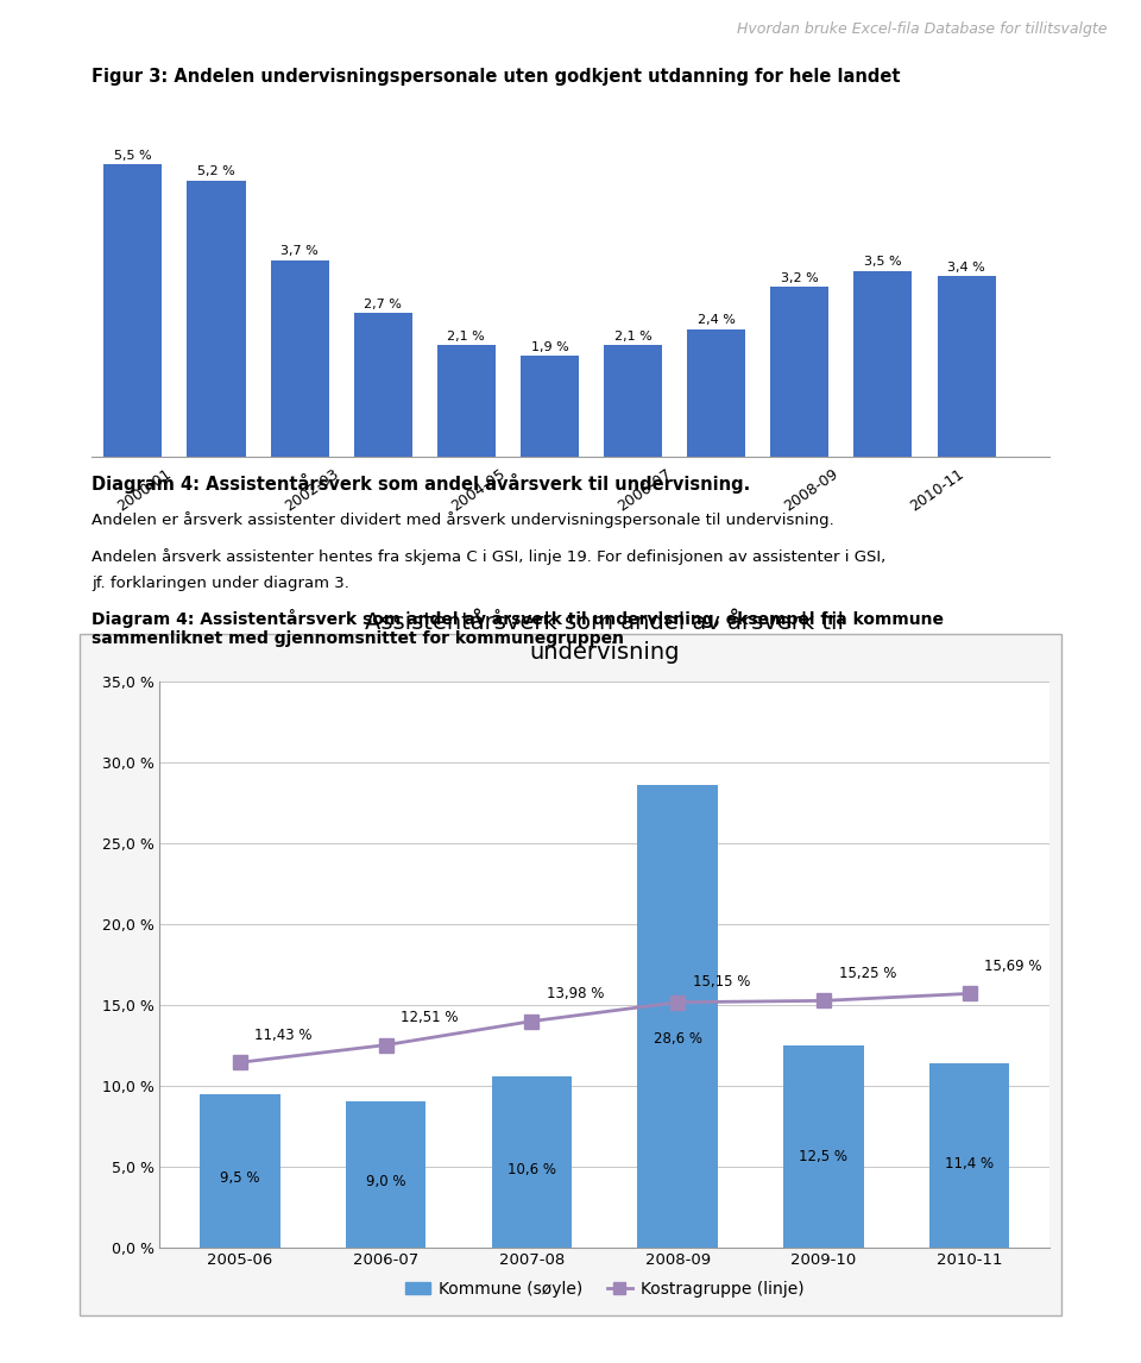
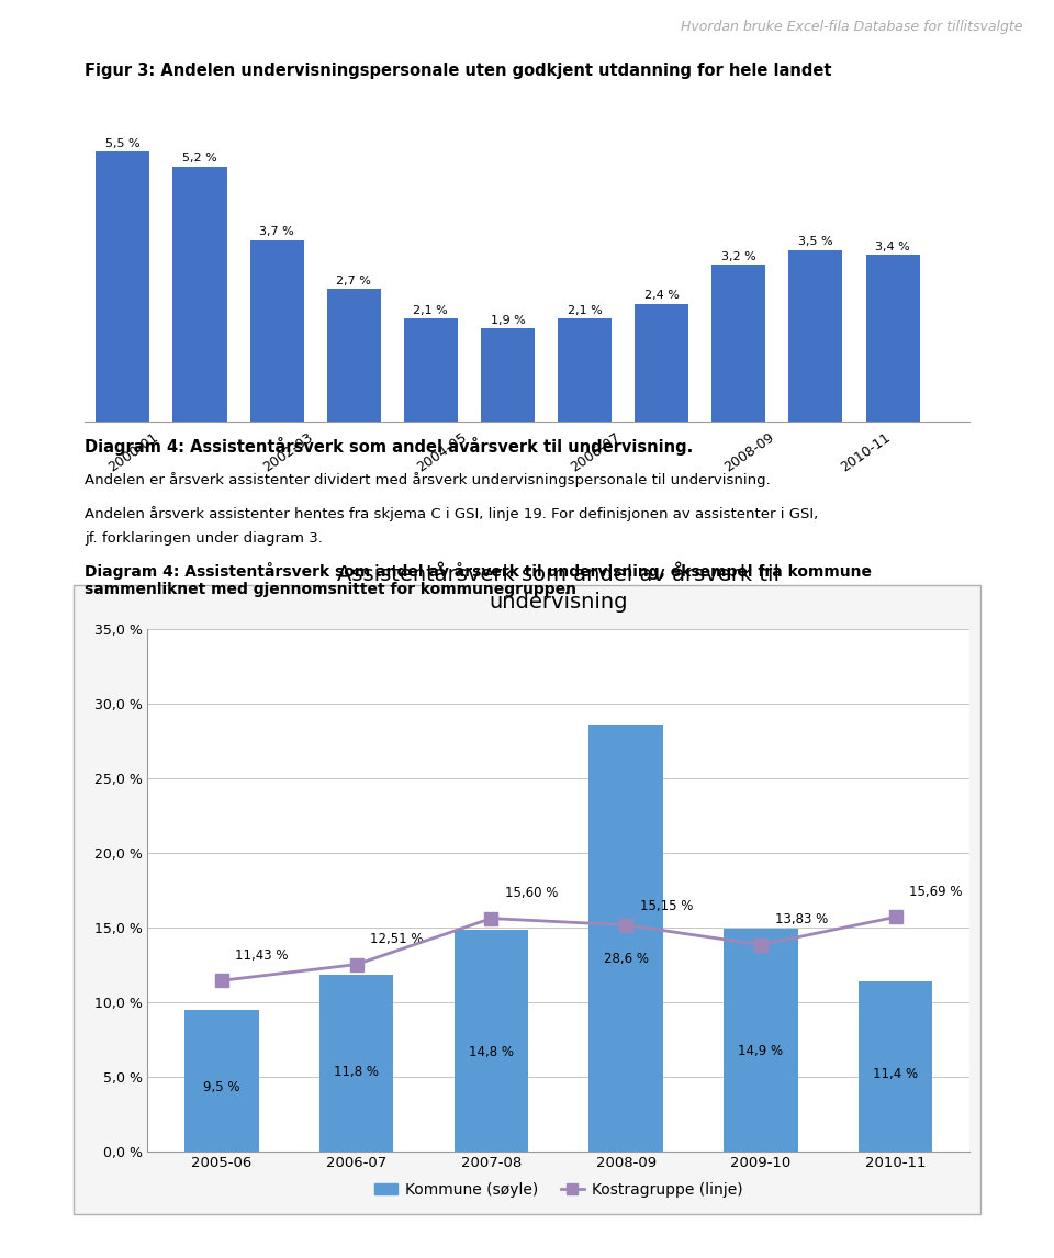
Kommune (søyle)/2006-07: 9,0 -> 11,8
Kommune (søyle)/2007-08: 10,6 -> 14,8
Kostragruppe (linje)/2007-08: 13,98 -> 15,60
Kommune (søyle)/2009-10: 12,5 -> 14,9
Kostragruppe (linje)/2009-10: 15,25 -> 13,83
